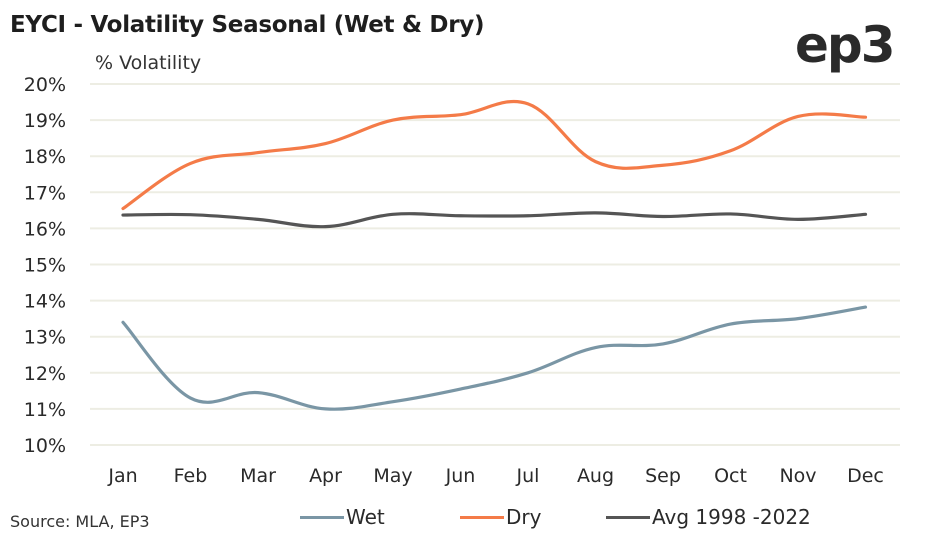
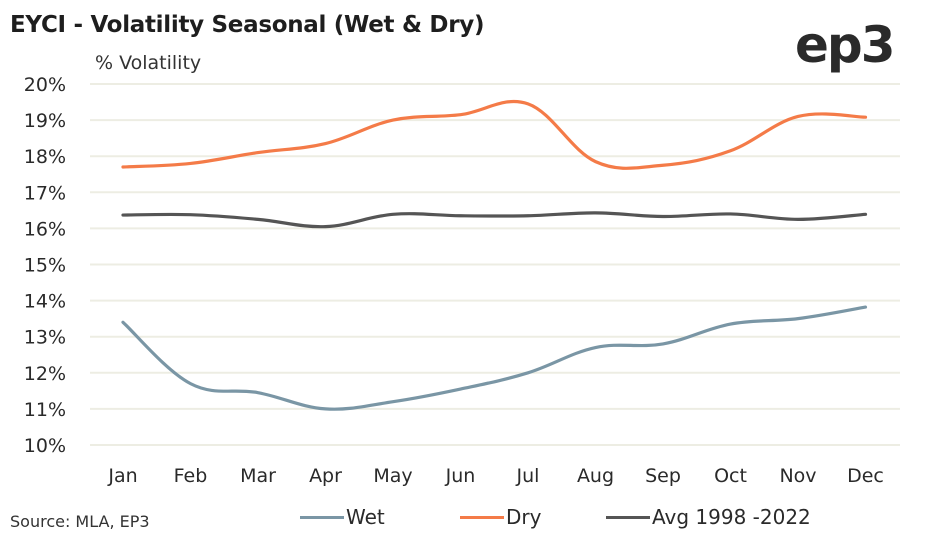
Dry/Jan: 16.6% -> 17.7%
Wet/Feb: 11.3% -> 11.7%
